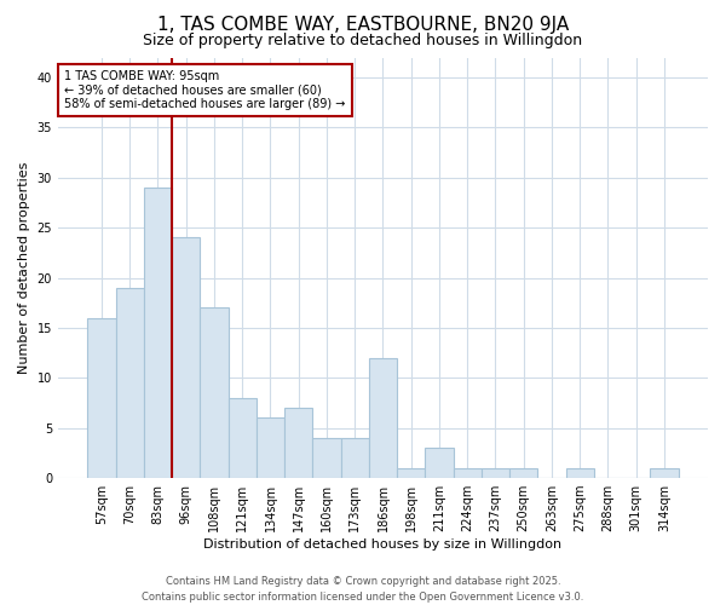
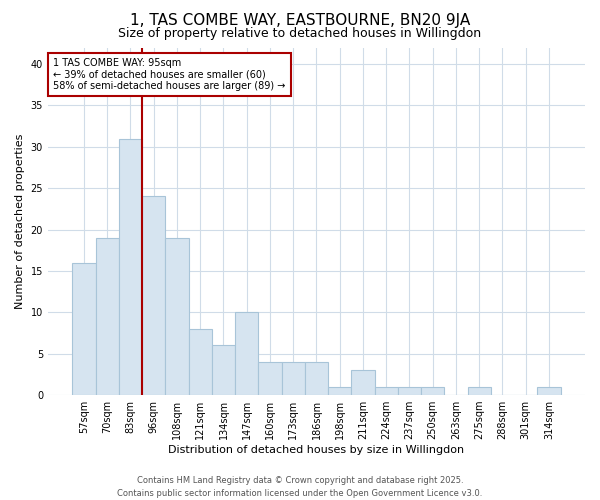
83sqm: 29 -> 31
108sqm: 17 -> 19
147sqm: 7 -> 10
186sqm: 12 -> 4
